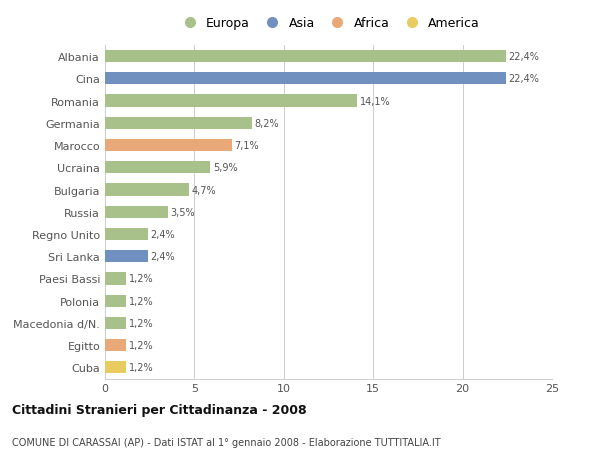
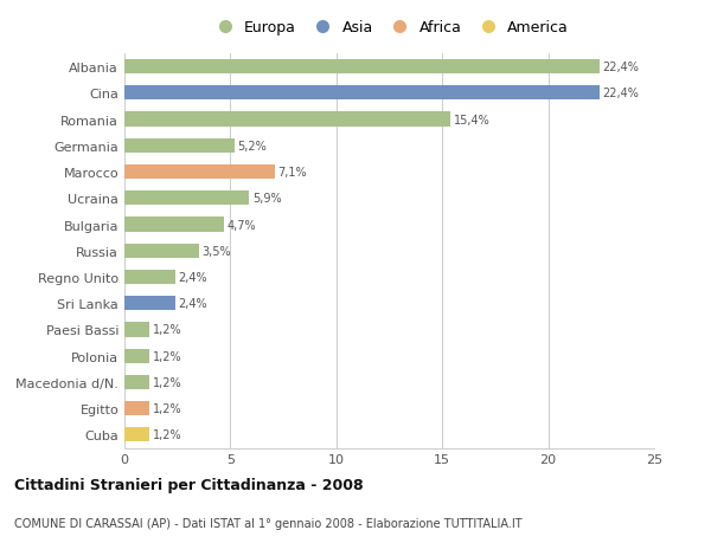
Romania: 14,1% -> 15,4%
Germania: 8,2% -> 5,2%
